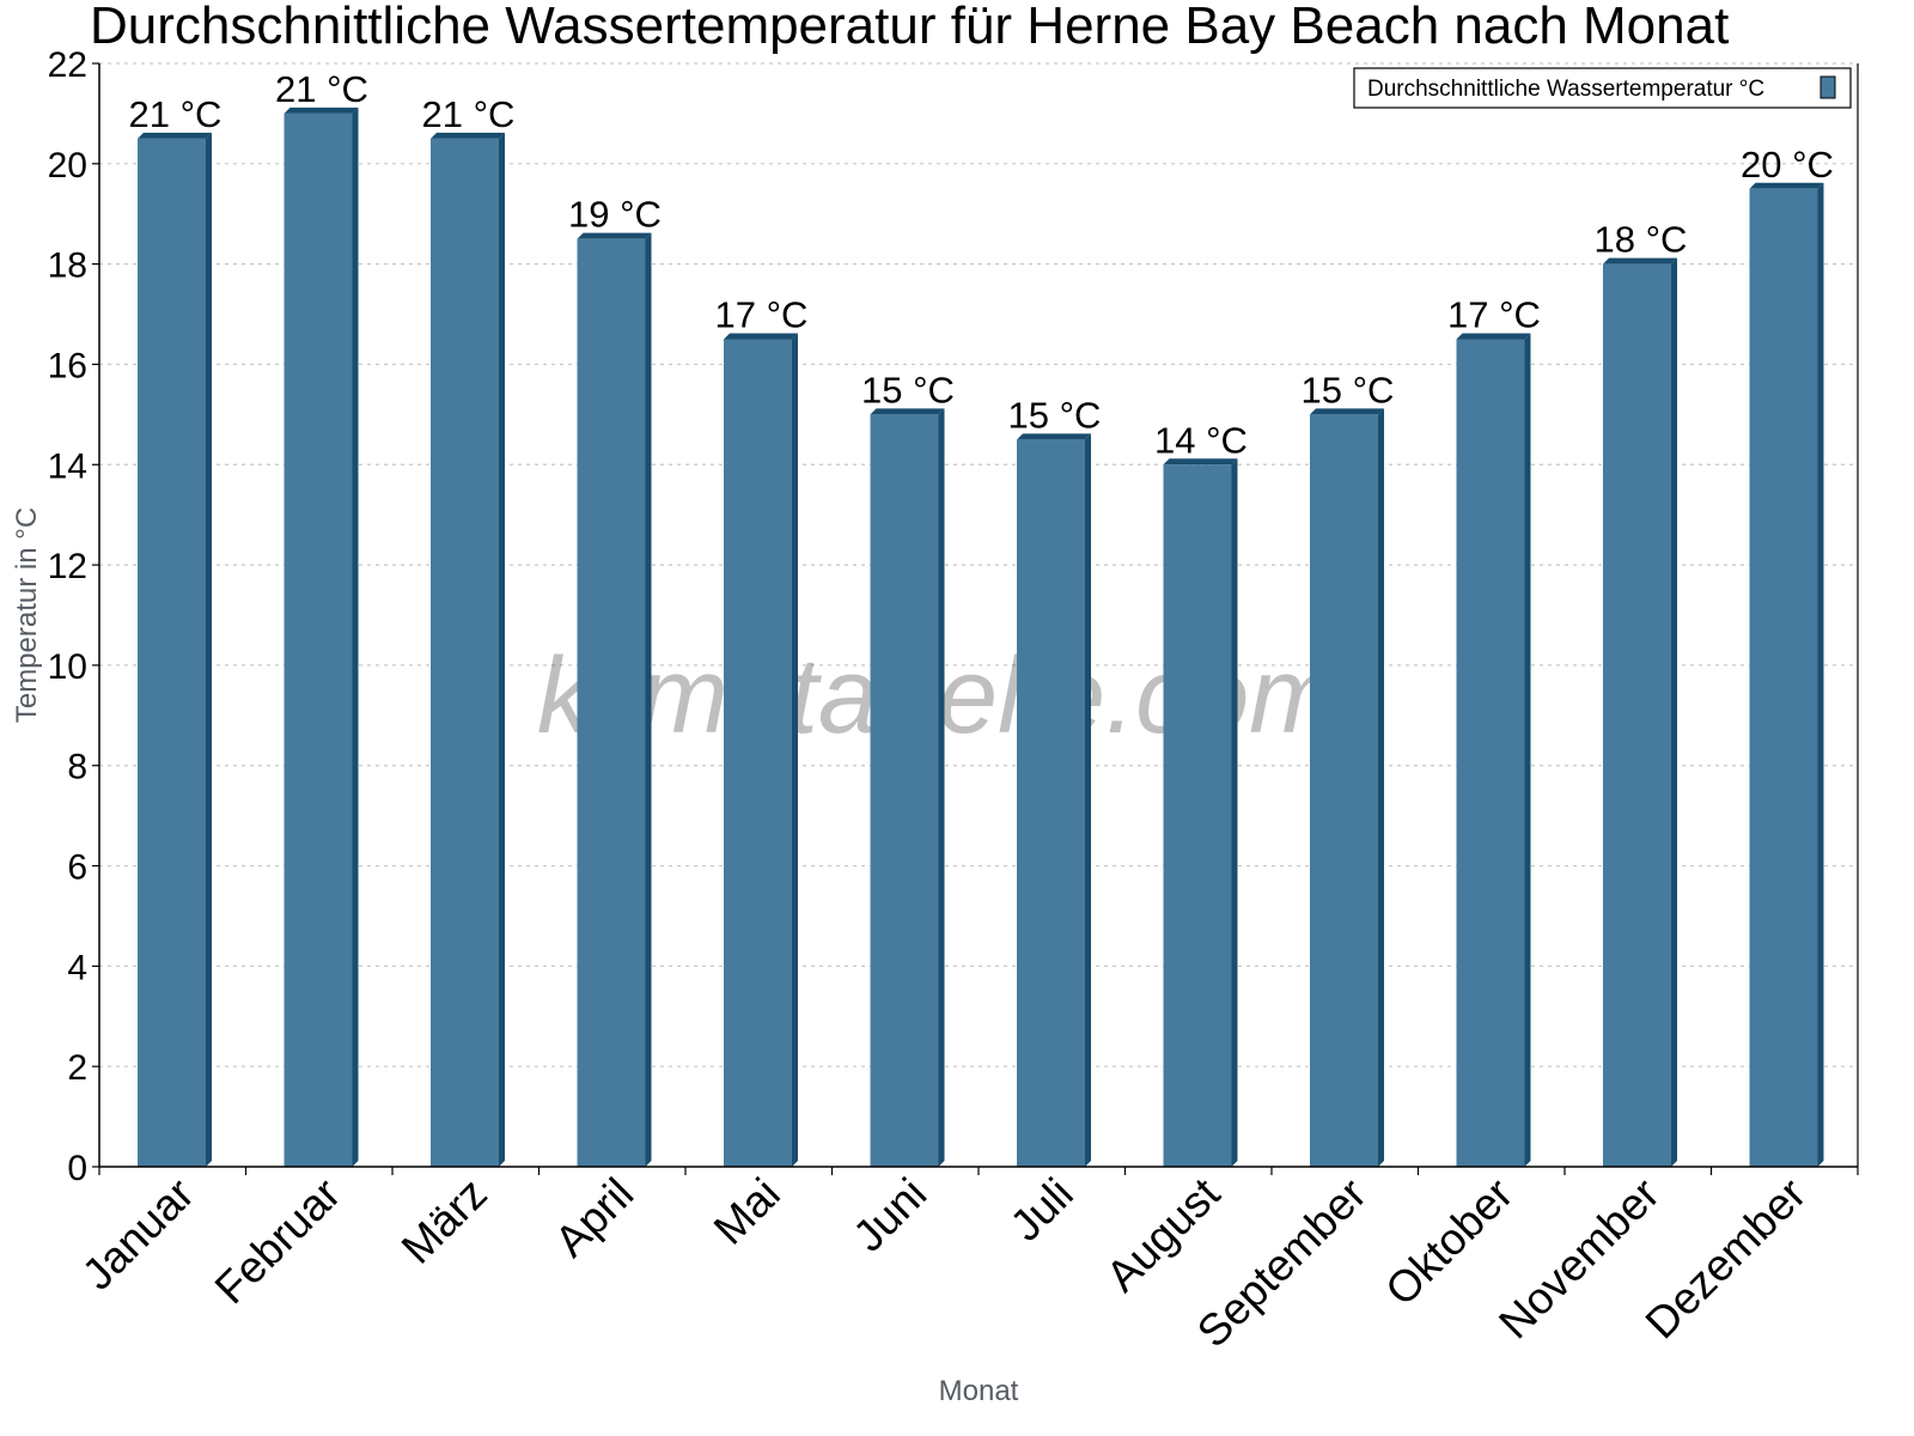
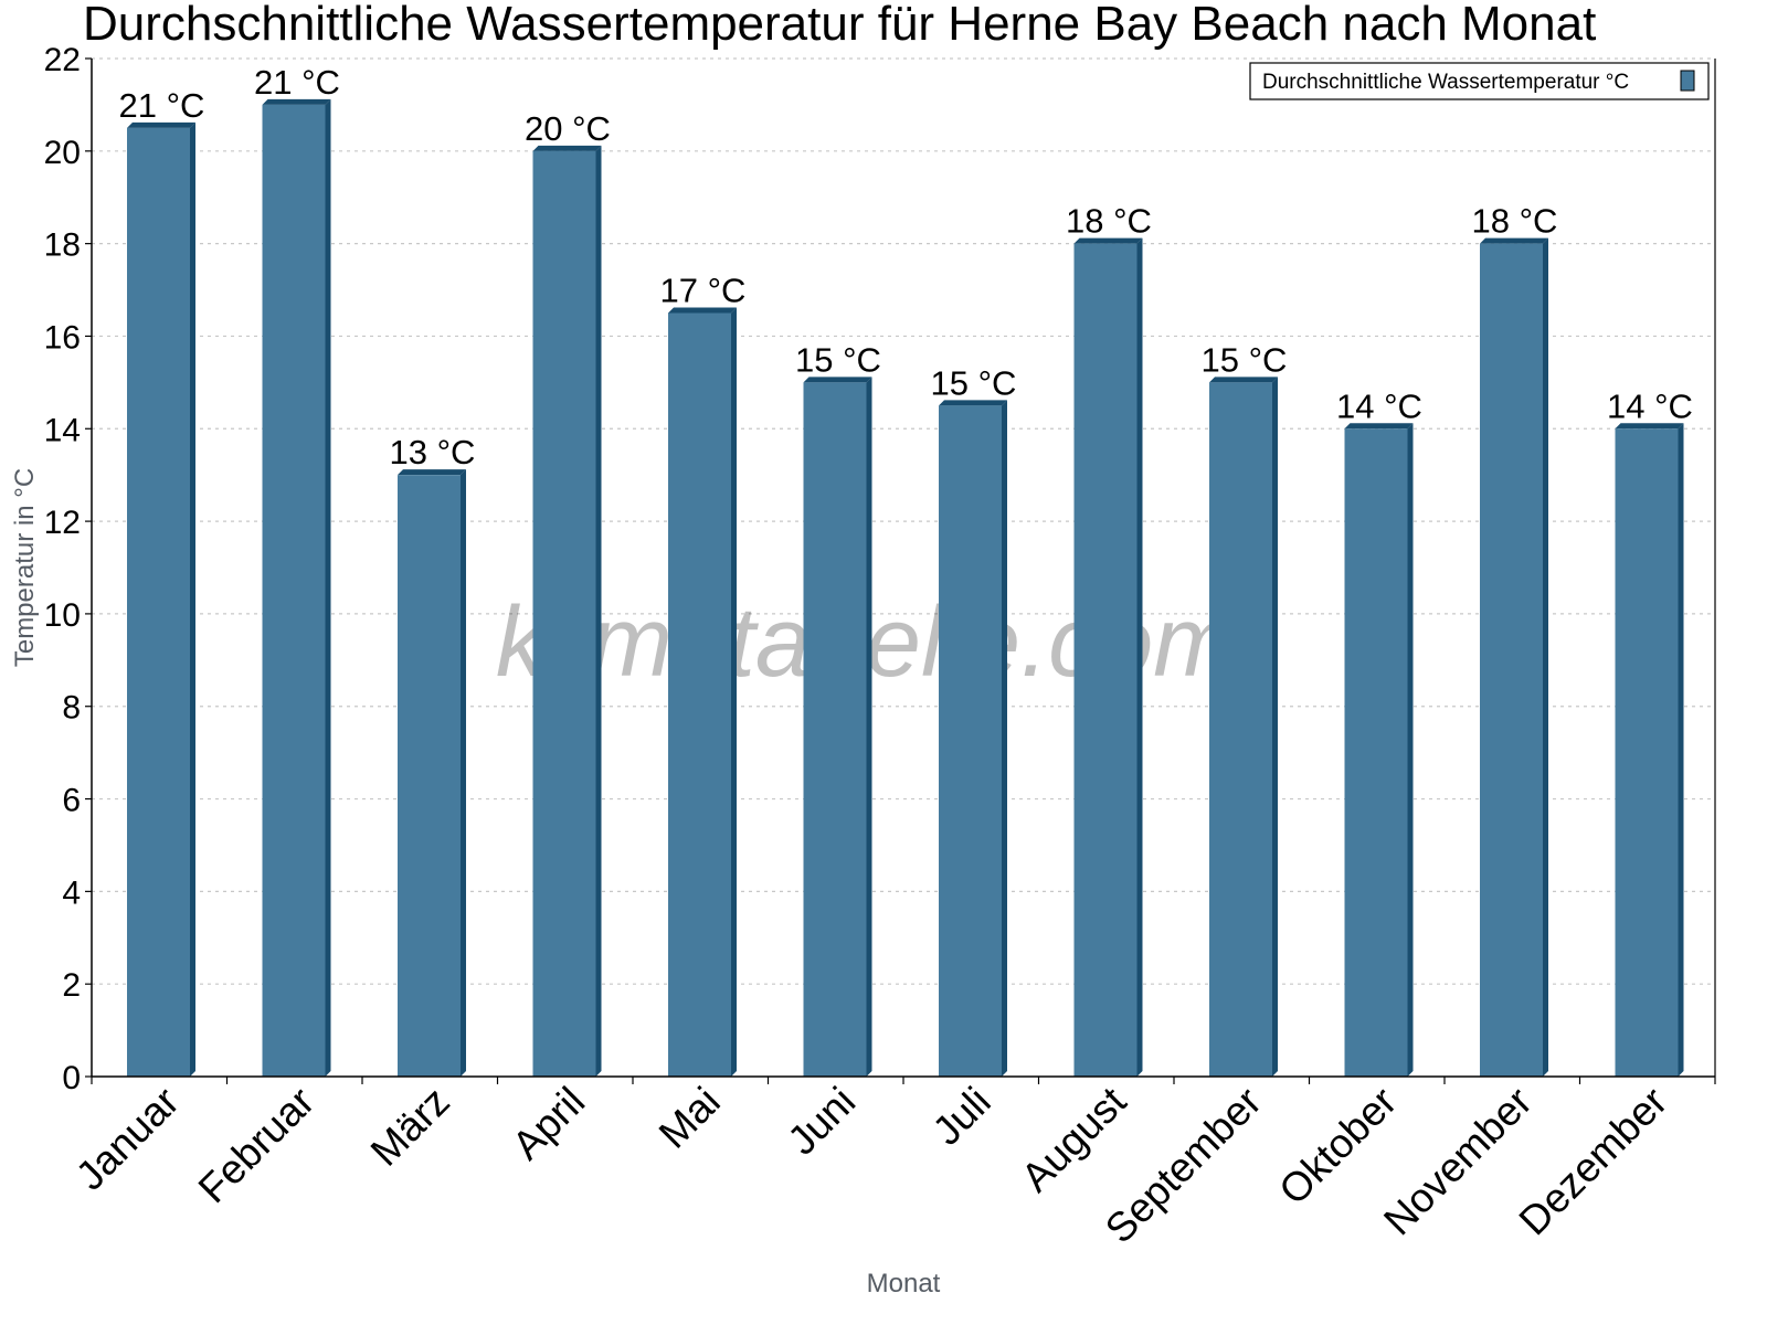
März: 21 -> 13
April: 19 -> 20
August: 14 -> 18
Oktober: 17 -> 14
Dezember: 20 -> 14
